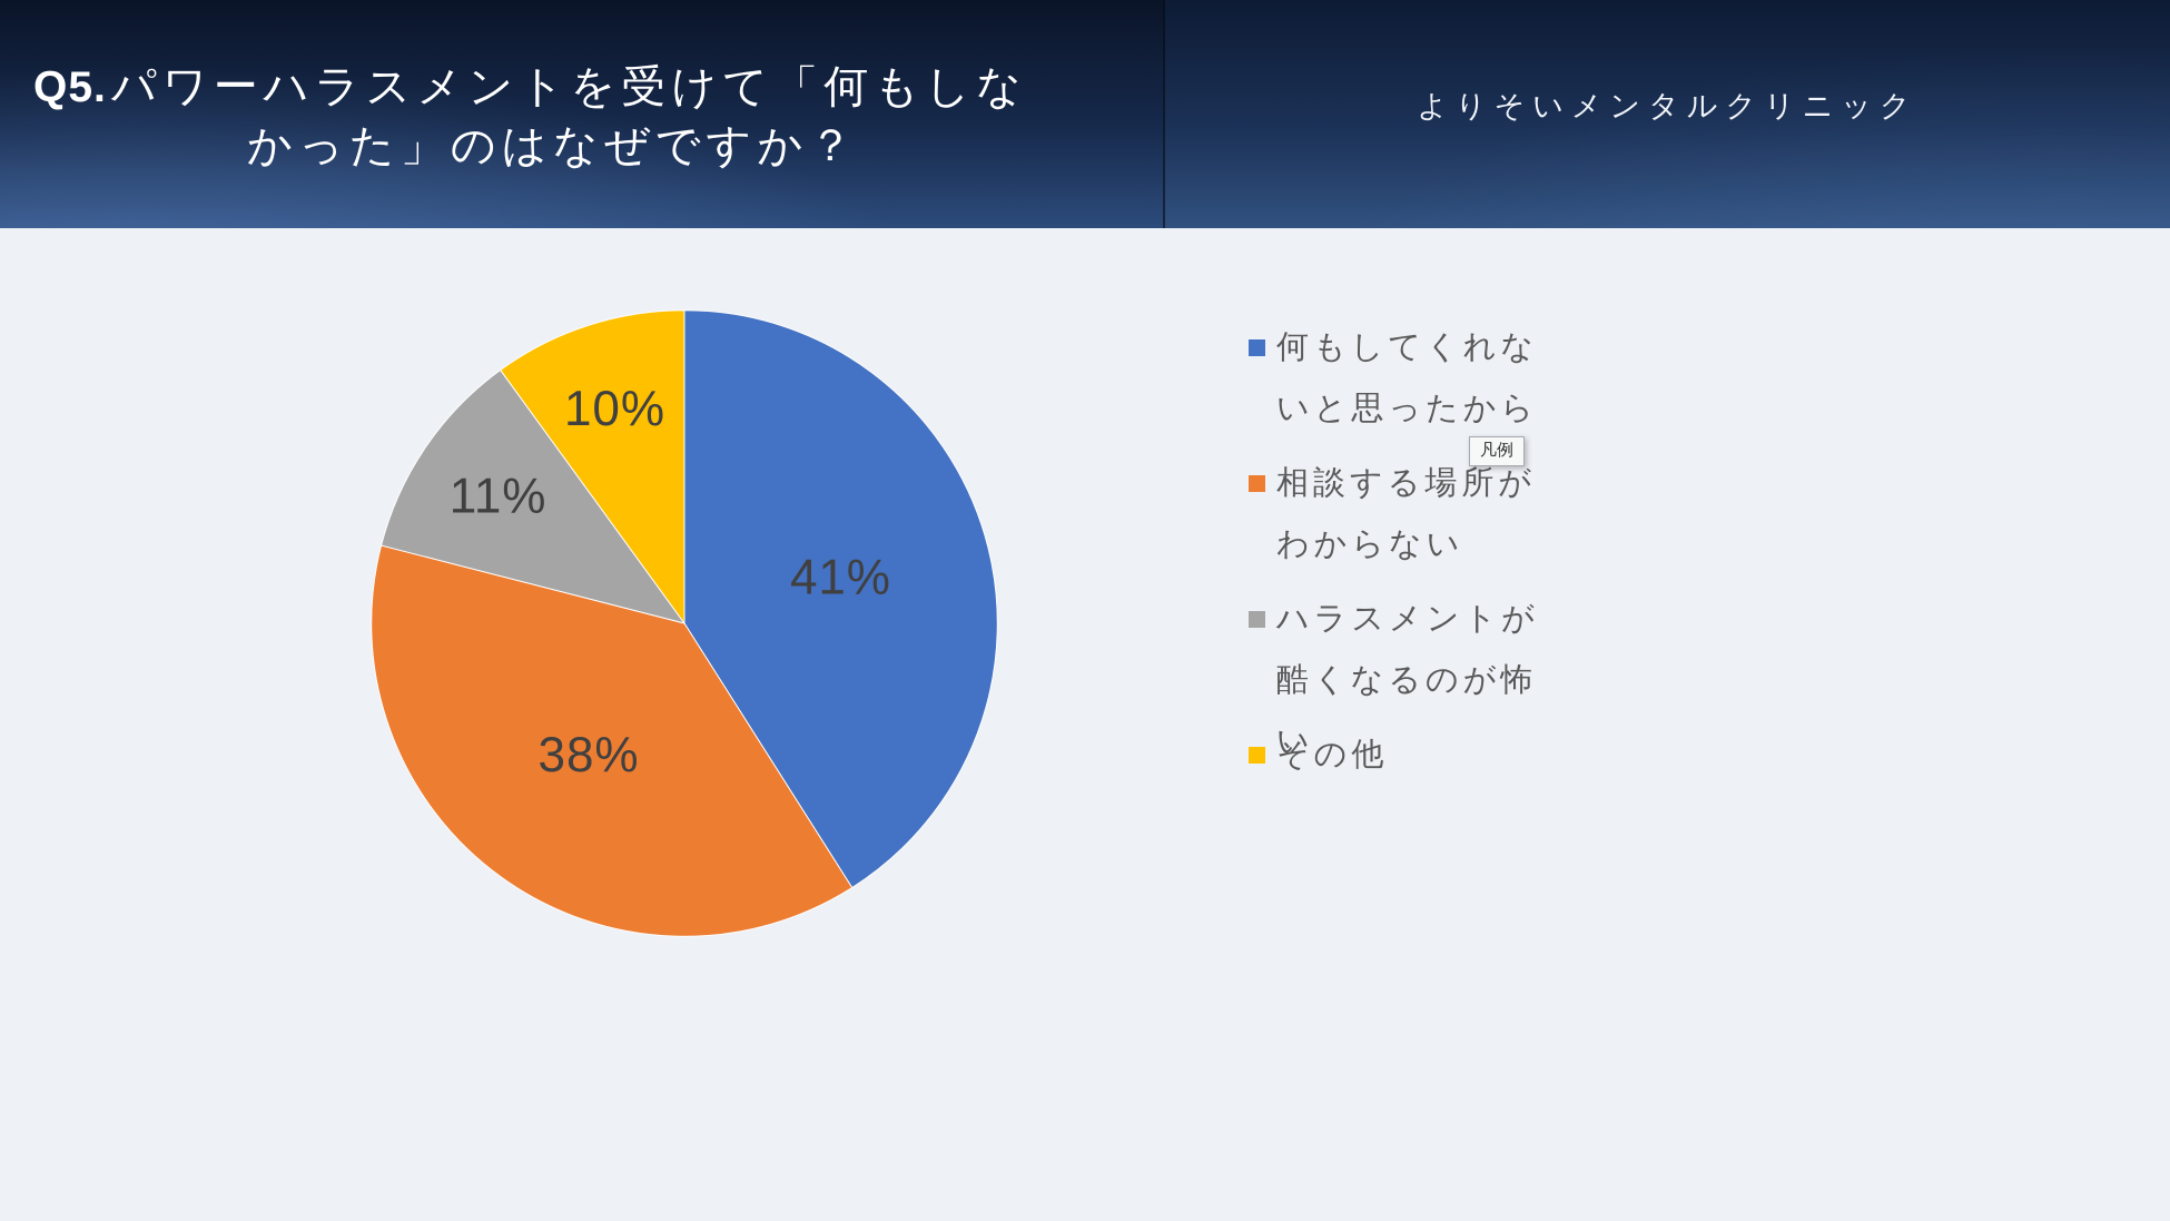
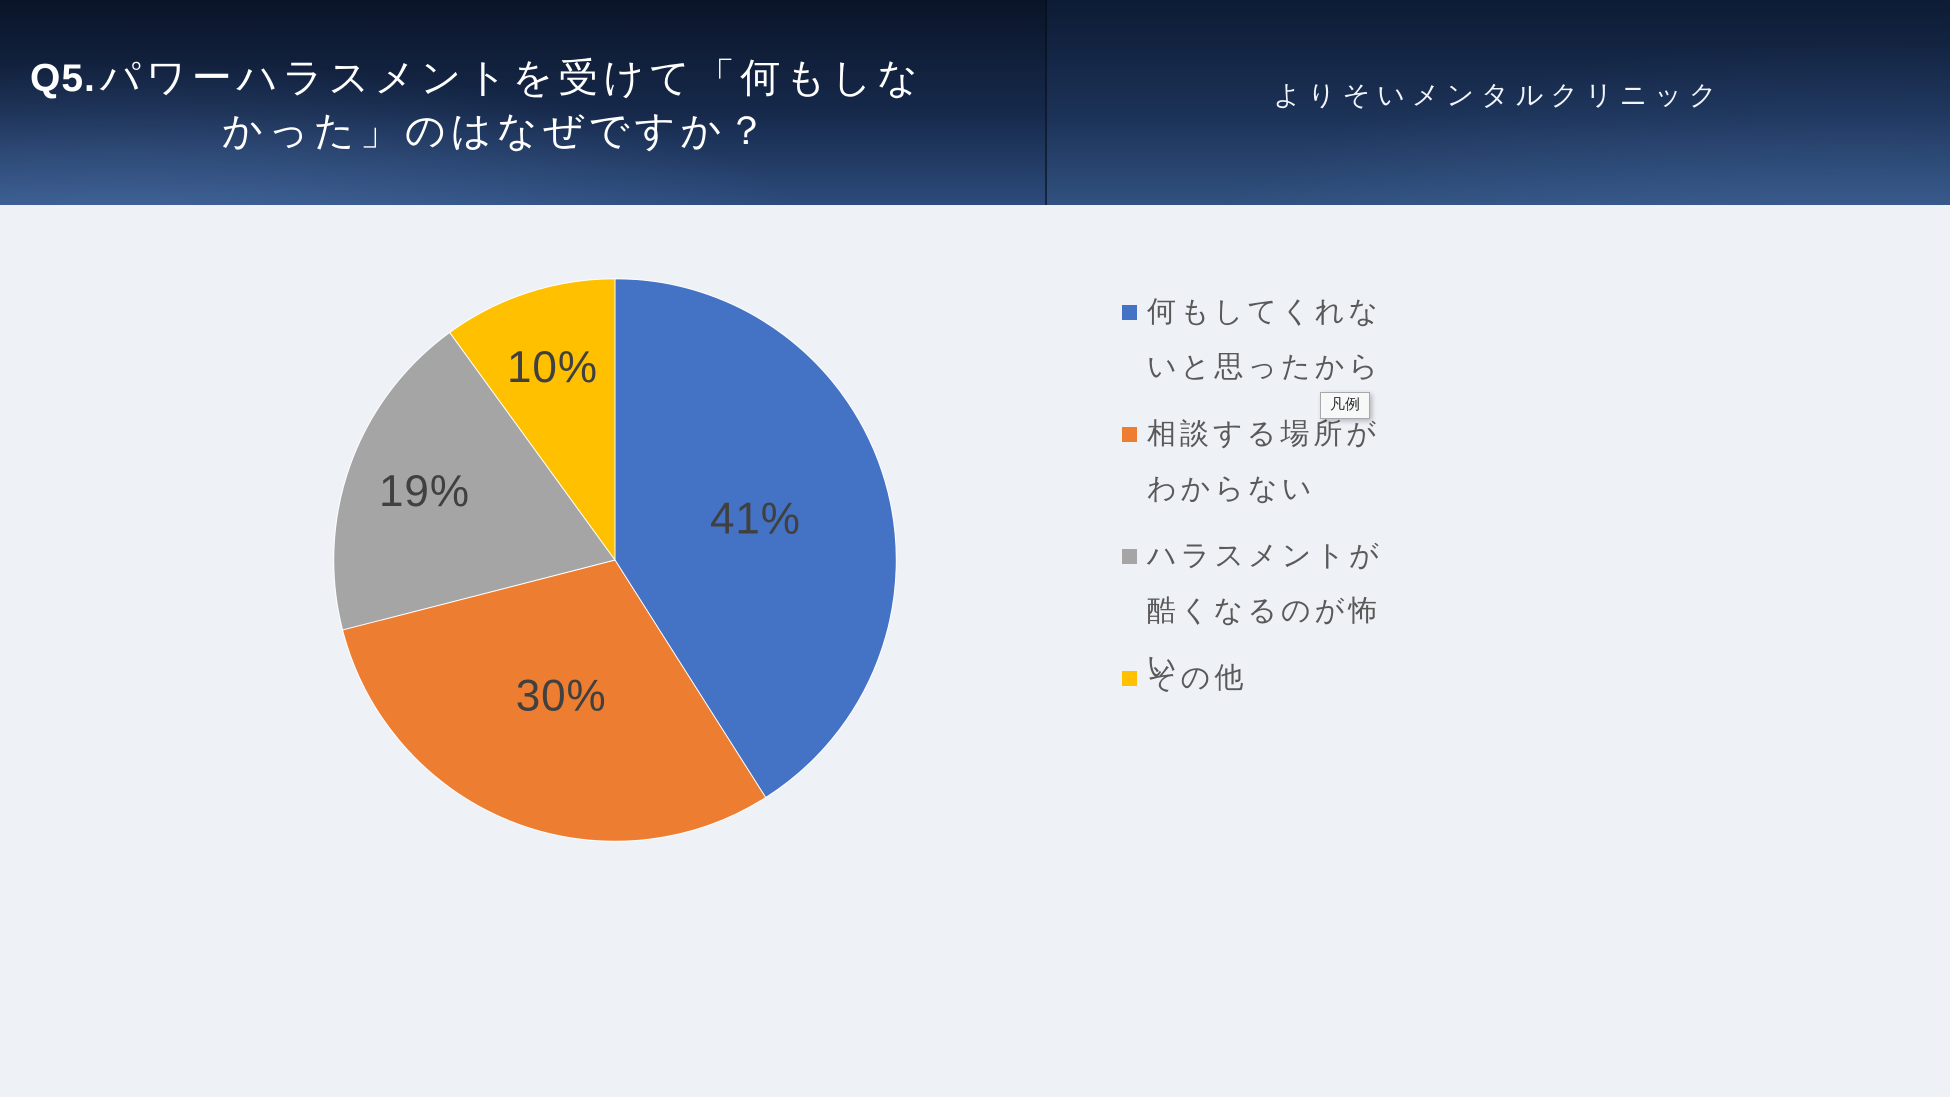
相談する場所がわからない: 38% -> 30%
ハラスメントが酷くなるのが怖い: 11% -> 19%
